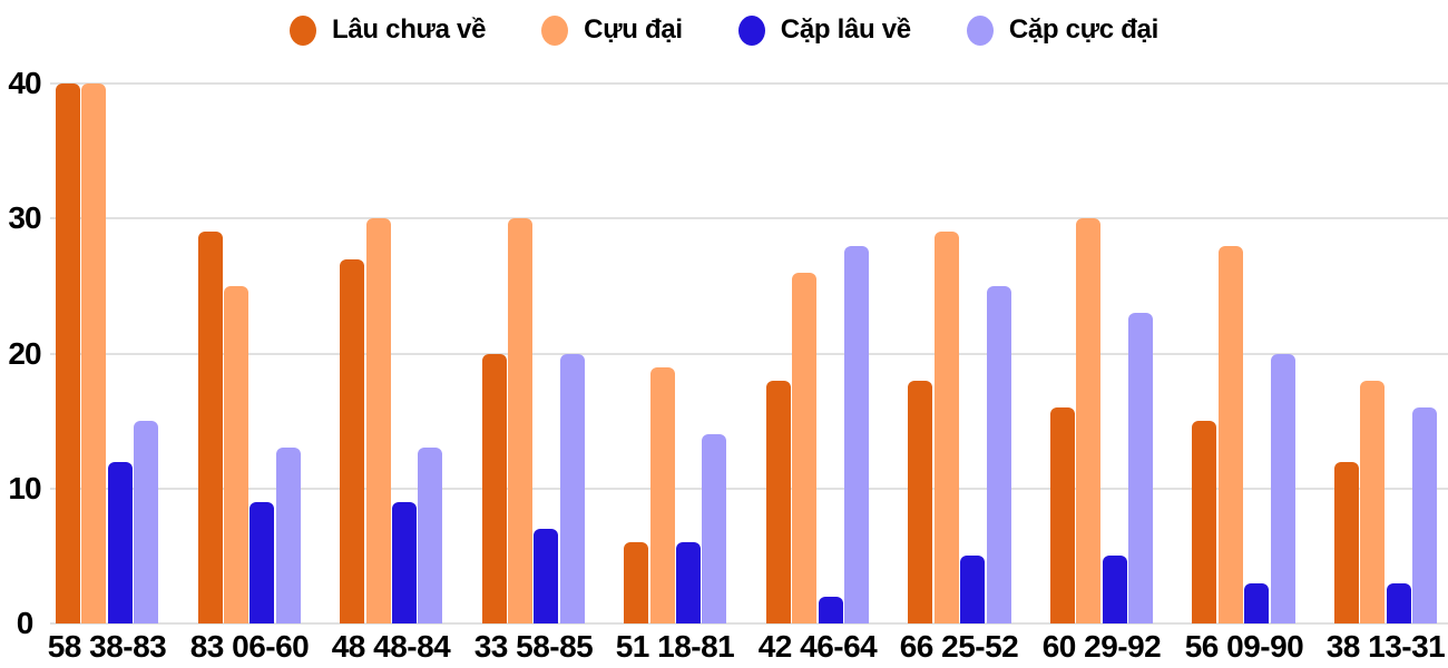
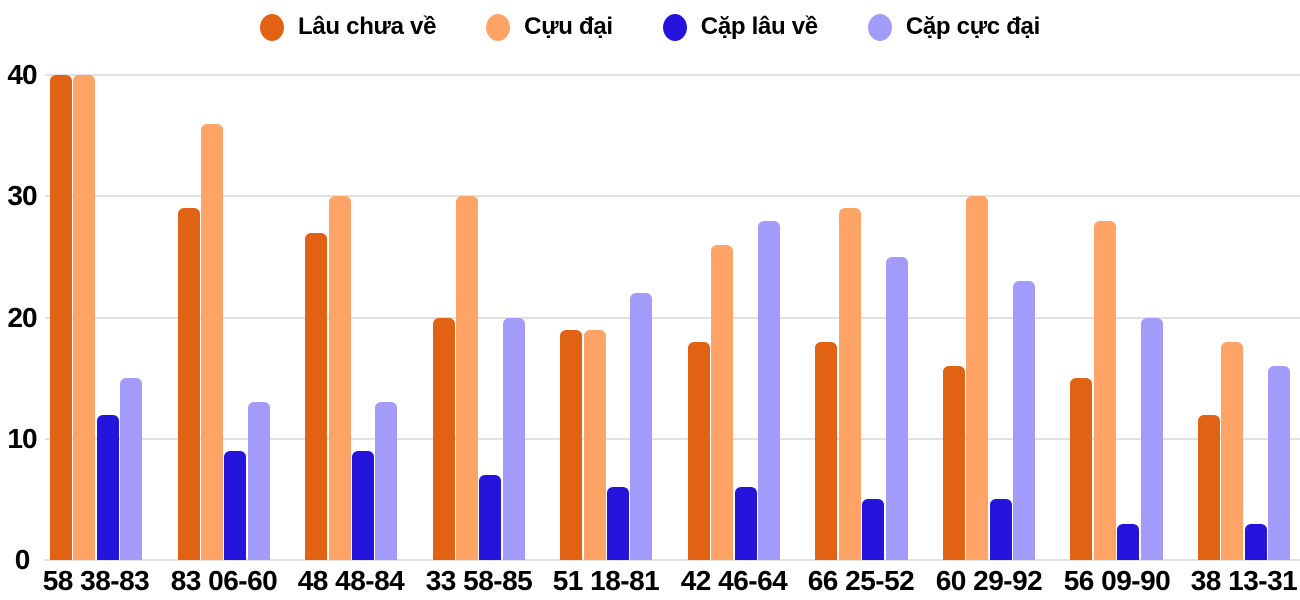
Cựu đại/83 06-60: 25 -> 36
Lâu chưa về/51 18-81: 6 -> 19
Cặp cực đại/51 18-81: 14 -> 22
Cặp lâu về/42 46-64: 2 -> 6
